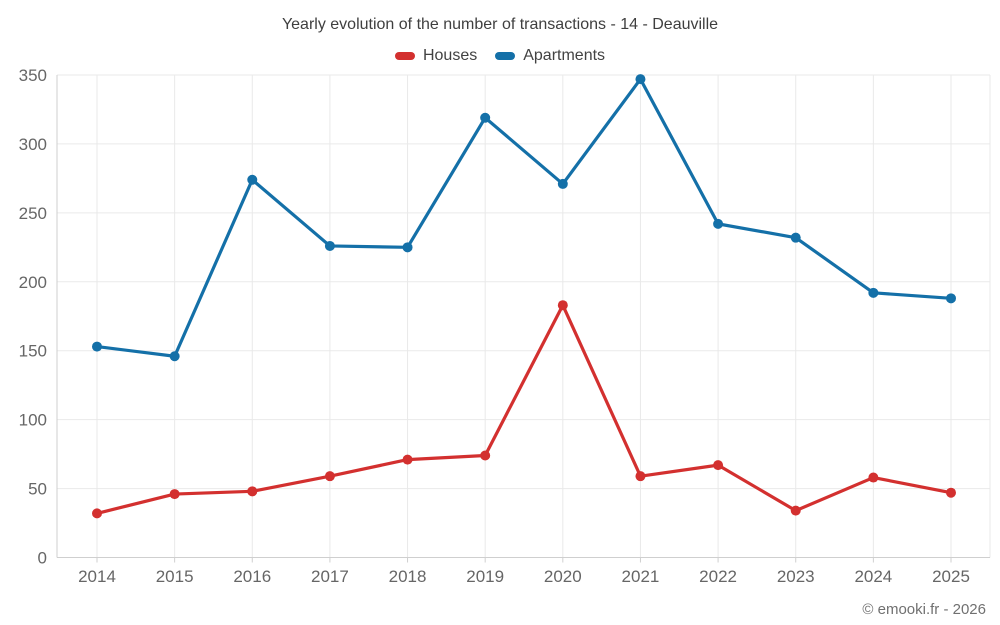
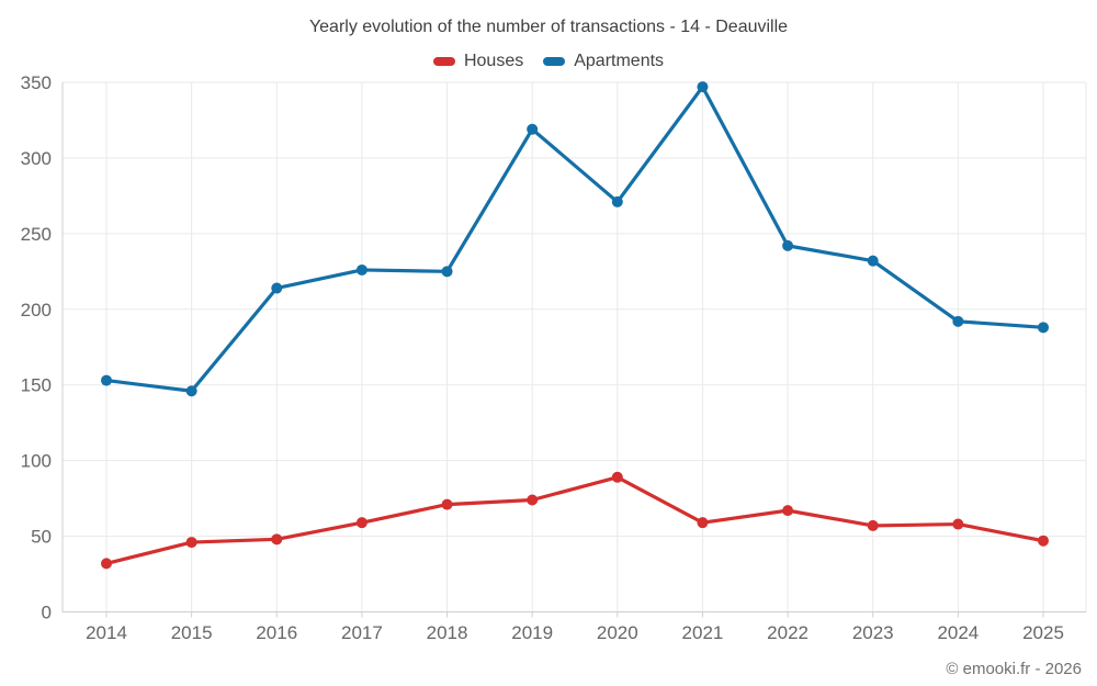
Apartments/2016: 274 -> 214
Houses/2020: 183 -> 89
Houses/2023: 34 -> 57
